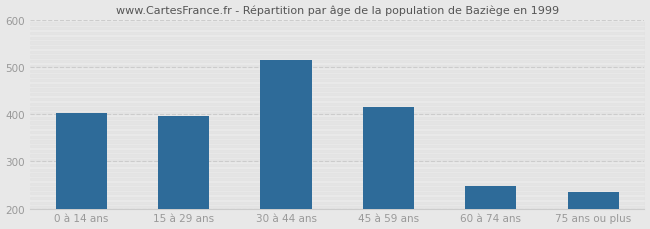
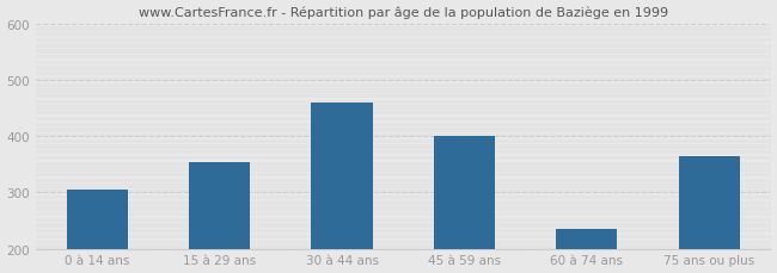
0 à 14 ans: 403 -> 305
15 à 29 ans: 396 -> 355
30 à 44 ans: 516 -> 460
45 à 59 ans: 416 -> 400
60 à 74 ans: 248 -> 235
75 ans ou plus: 236 -> 365
